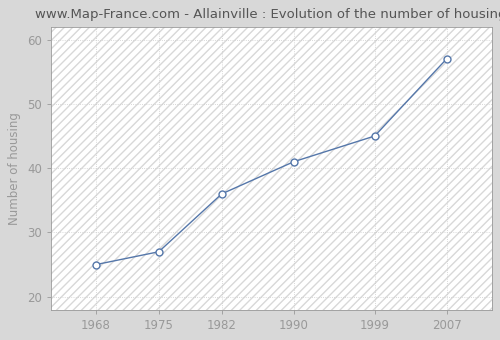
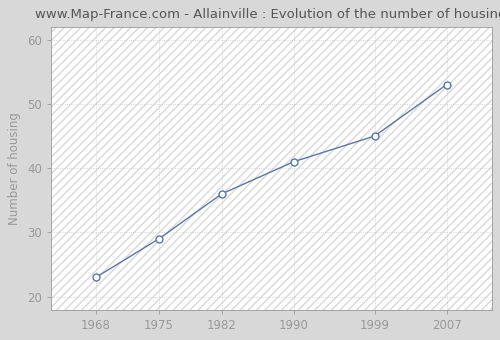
1968: 25 -> 23
1975: 27 -> 29
2007: 57 -> 53
